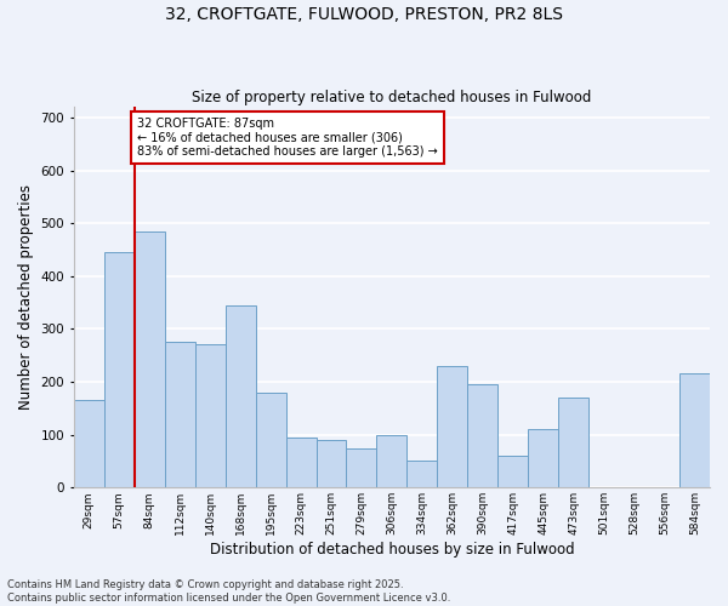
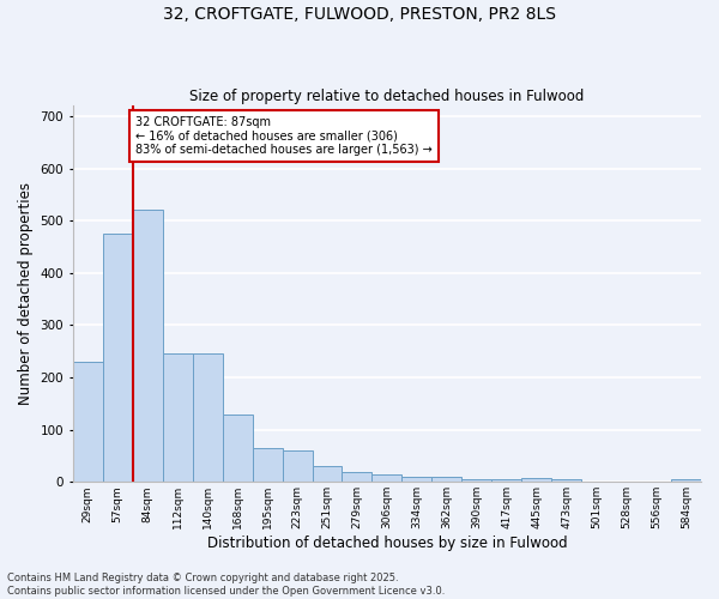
29sqm: 165 -> 230
57sqm: 445 -> 475
84sqm: 485 -> 520
112sqm: 275 -> 245
140sqm: 270 -> 245
168sqm: 345 -> 130
195sqm: 180 -> 65
223sqm: 95 -> 60
251sqm: 90 -> 30
279sqm: 75 -> 20
306sqm: 100 -> 15
334sqm: 50 -> 10
362sqm: 230 -> 10
390sqm: 195 -> 5
417sqm: 60 -> 5
445sqm: 110 -> 8
473sqm: 170 -> 5
584sqm: 215 -> 5
